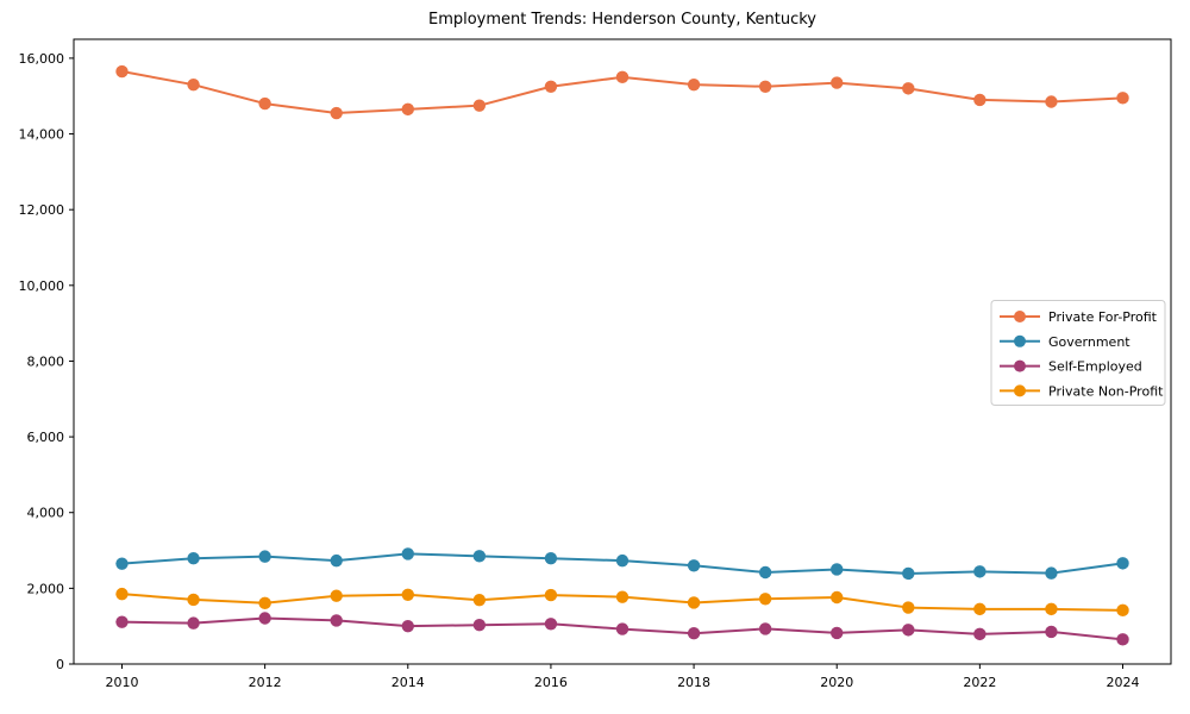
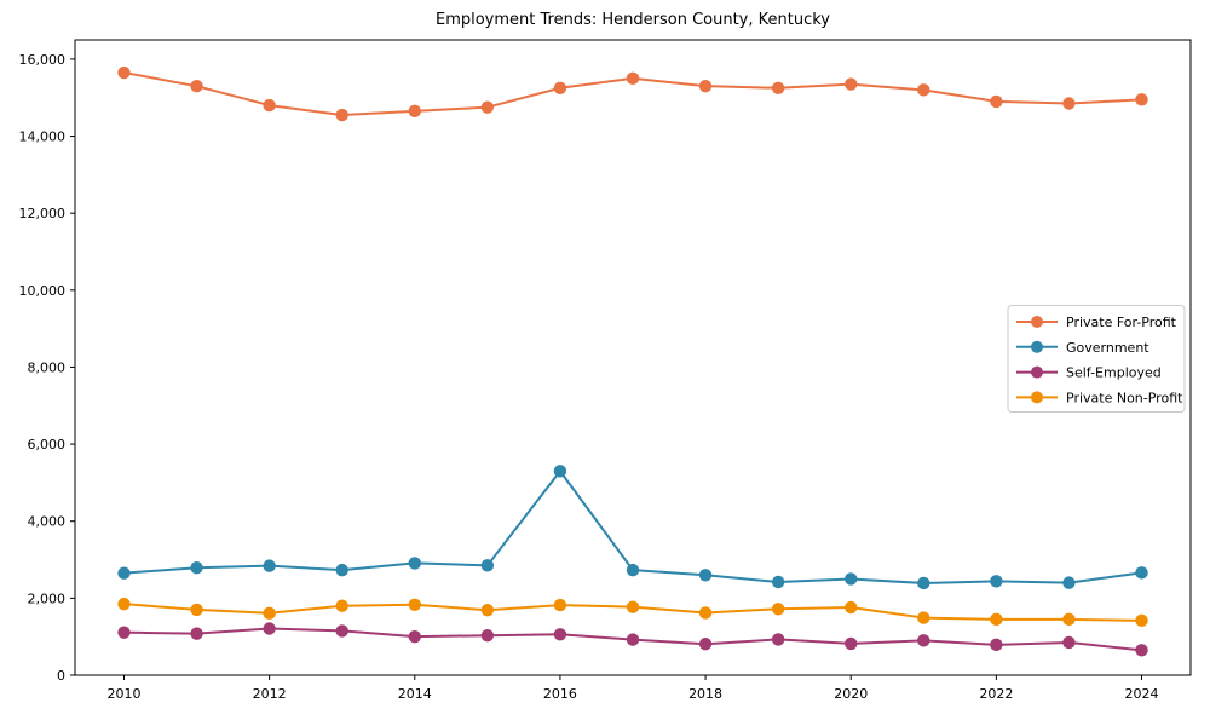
Government/2016: 2800 -> 5300
